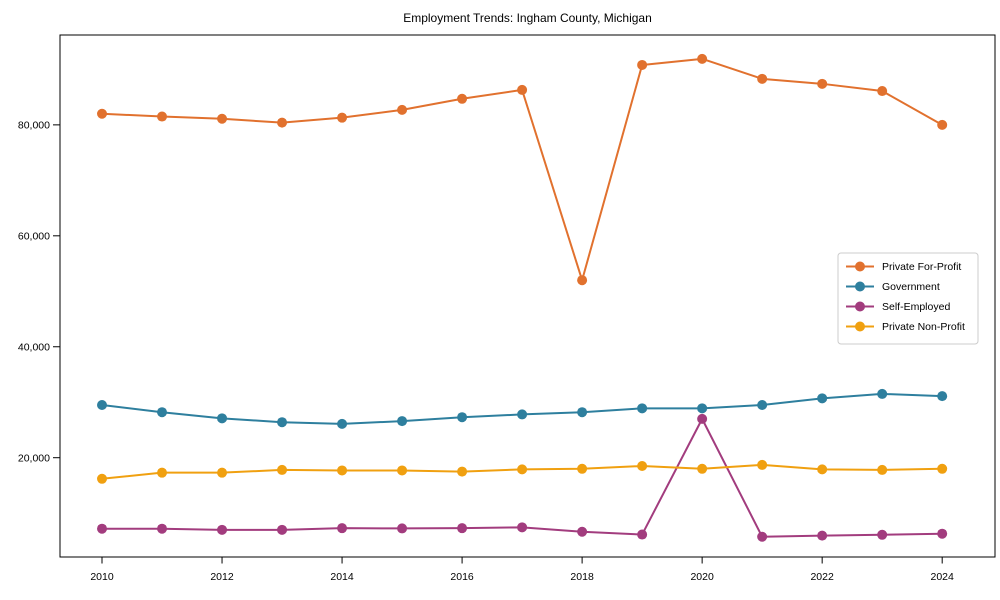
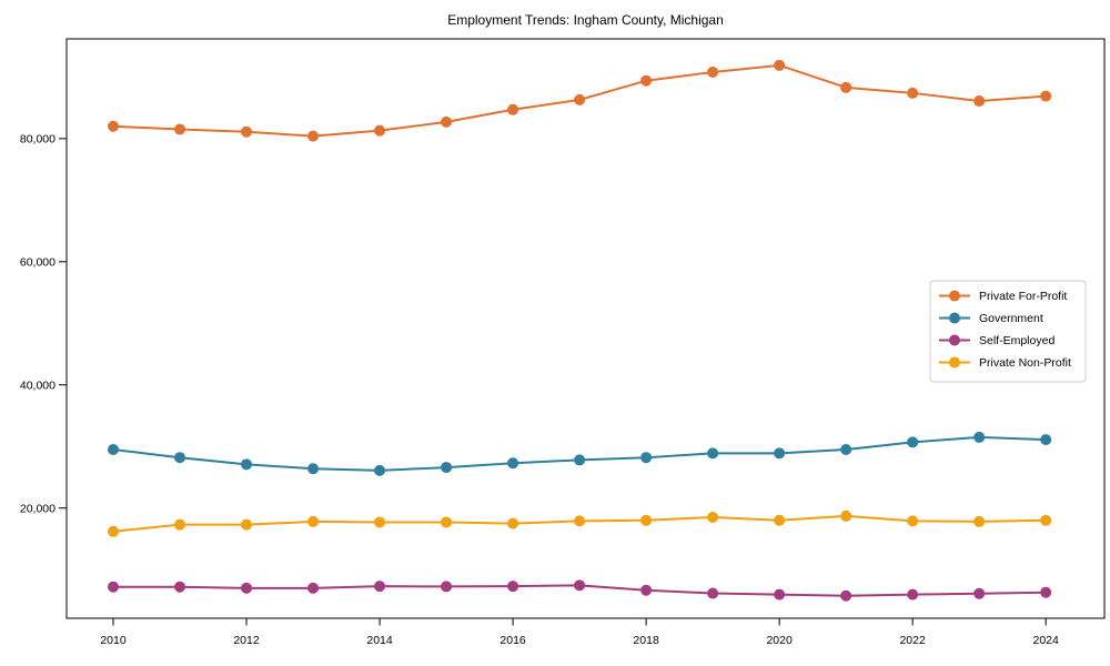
Private For-Profit/2018: 52000 -> 89000
Self-Employed/2020: 27000 -> 6000
Private For-Profit/2024: 80000 -> 87000
